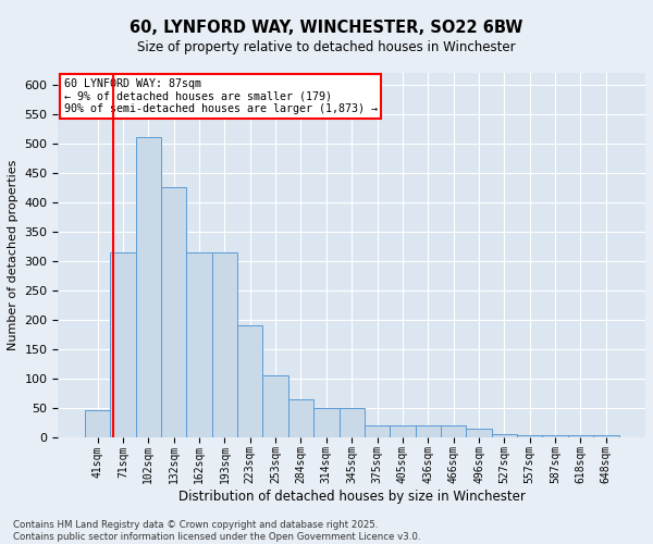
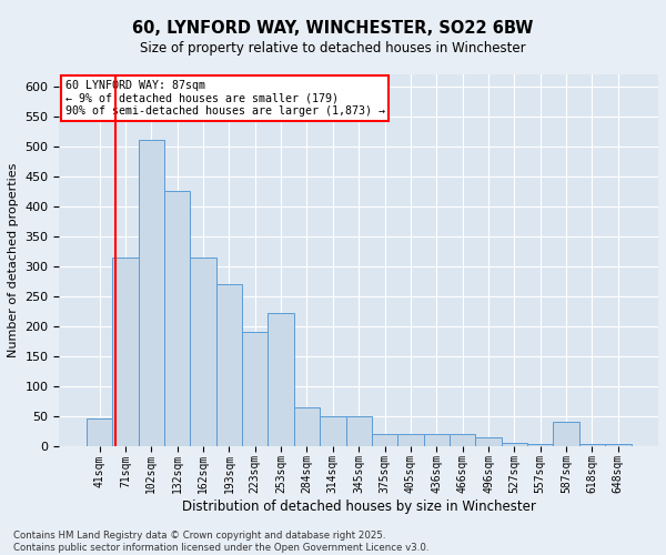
193sqm: 315 -> 270
253sqm: 105 -> 222
587sqm: 3 -> 40
